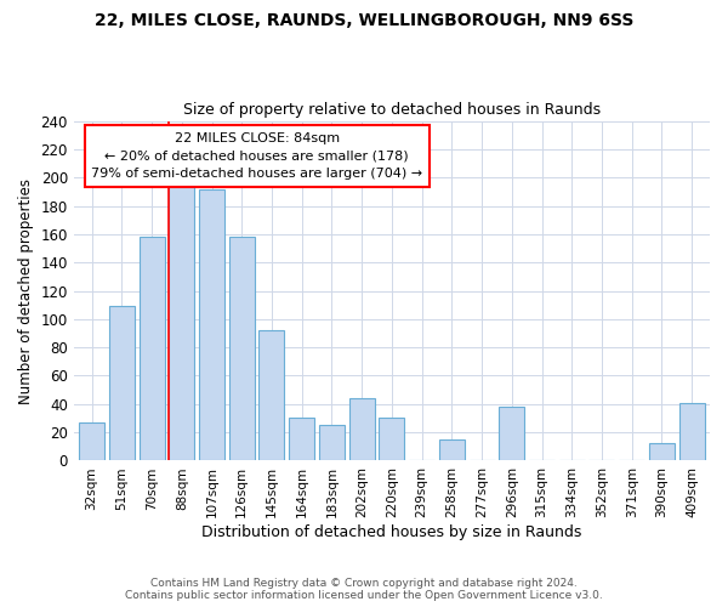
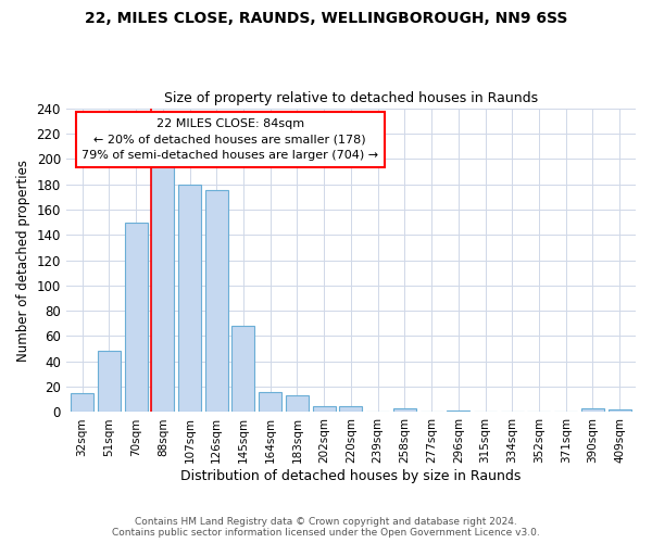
32sqm: 27 -> 15
51sqm: 109 -> 48
70sqm: 158 -> 150
107sqm: 192 -> 180
126sqm: 158 -> 175
145sqm: 92 -> 68
164sqm: 30 -> 16
183sqm: 25 -> 13
202sqm: 44 -> 5
220sqm: 30 -> 5
258sqm: 15 -> 3
296sqm: 38 -> 1
390sqm: 12 -> 3
409sqm: 41 -> 2
